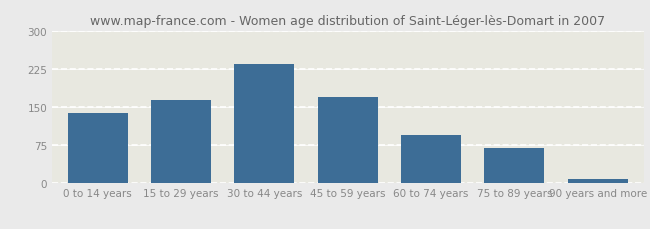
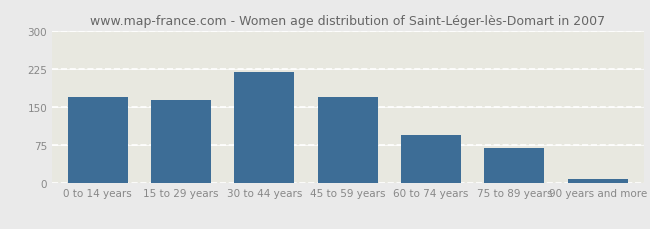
0 to 14 years: 138 -> 170
30 to 44 years: 236 -> 220
